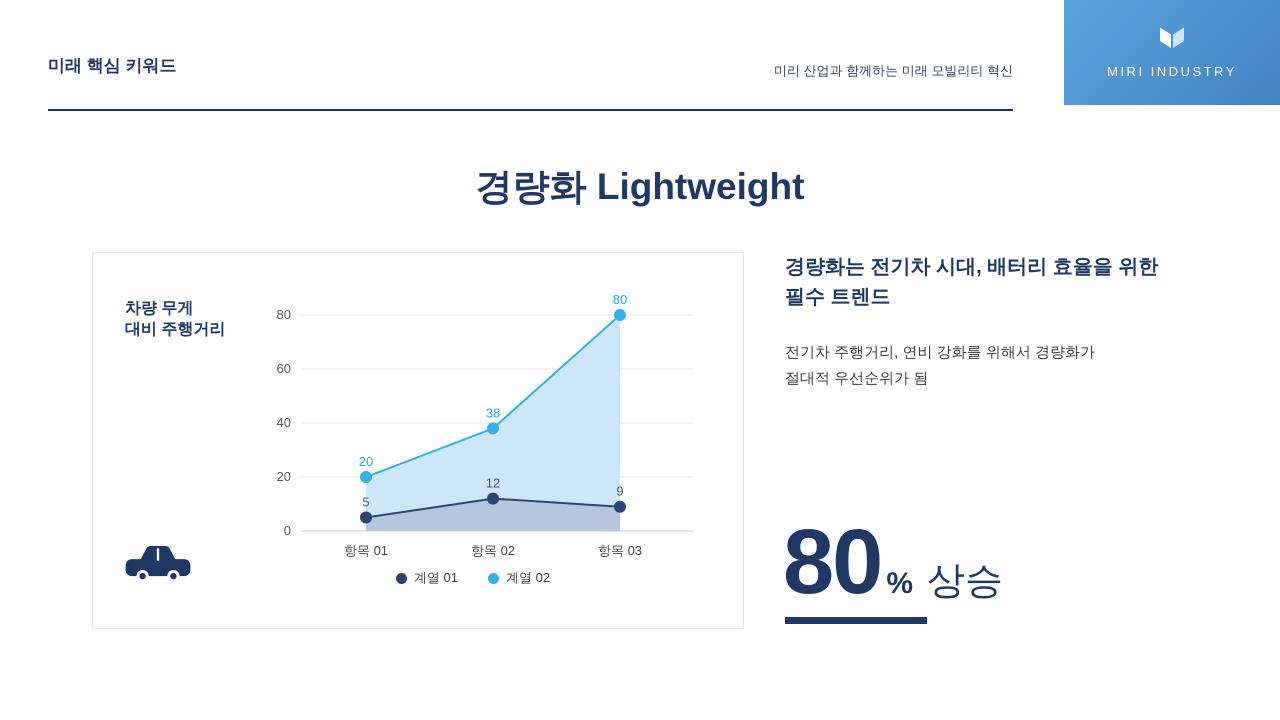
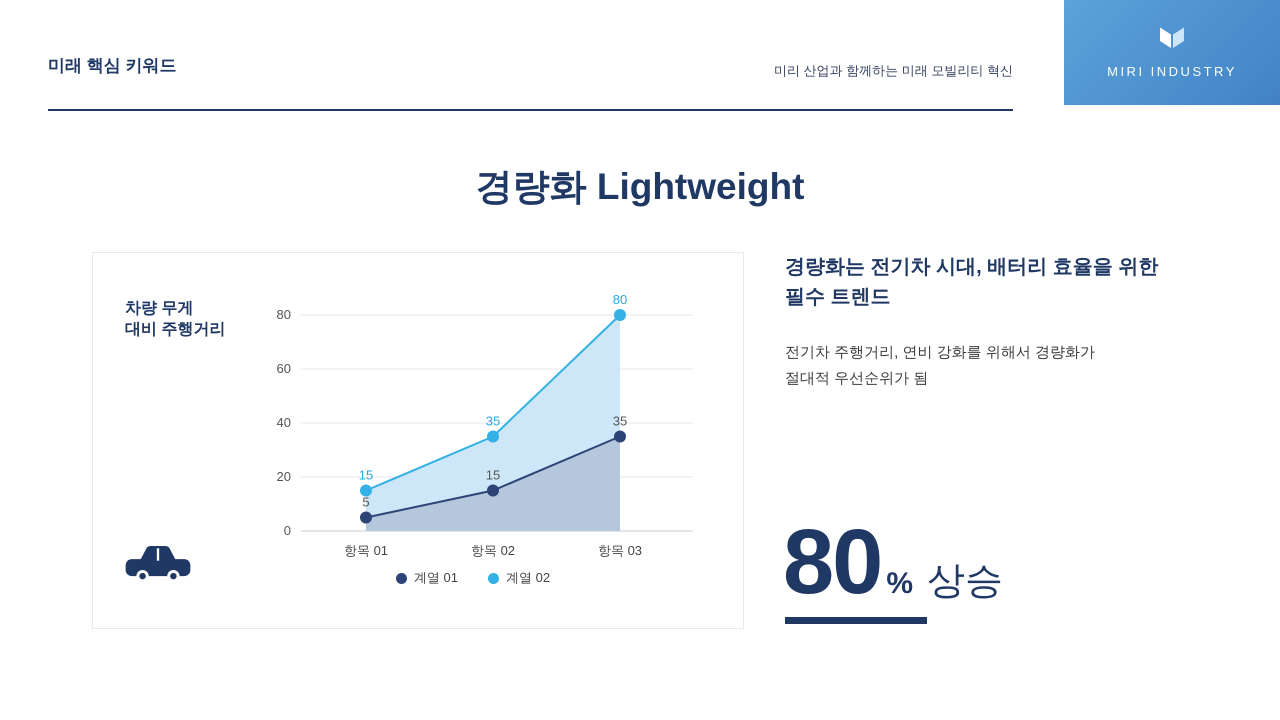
계열 02/항목 01: 20 -> 15
계열 01/항목 02: 12 -> 15
계열 02/항목 02: 38 -> 35
계열 01/항목 03: 9 -> 35
